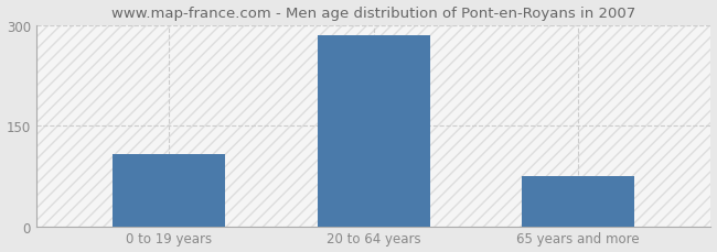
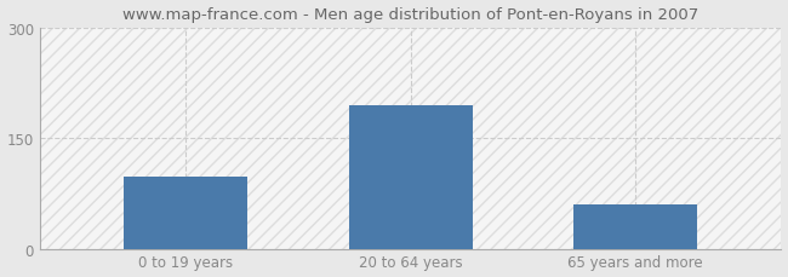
0 to 19 years: 108 -> 98
20 to 64 years: 285 -> 194
65 years and more: 75 -> 60
